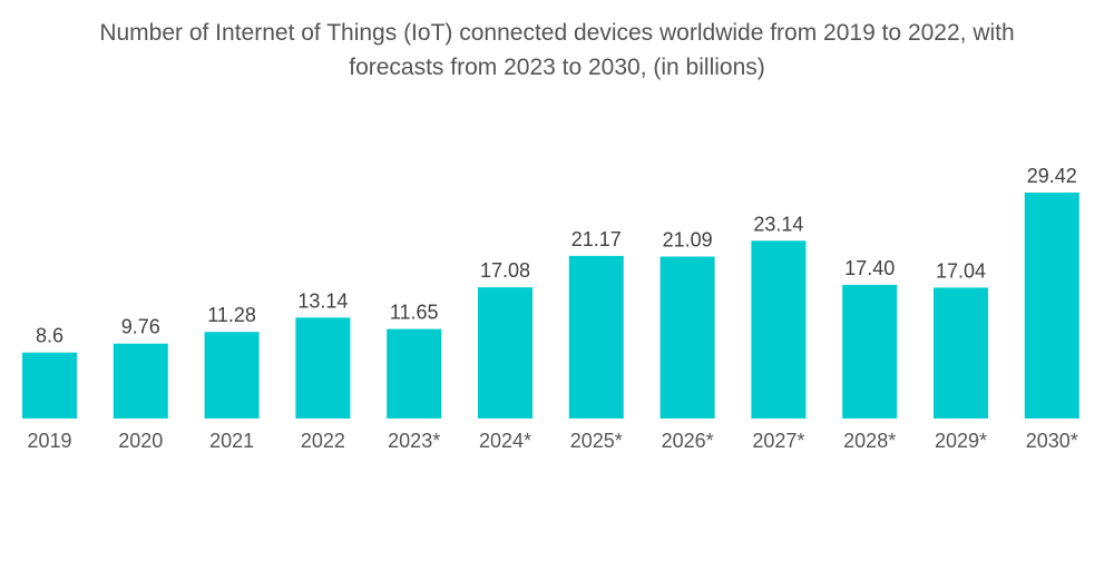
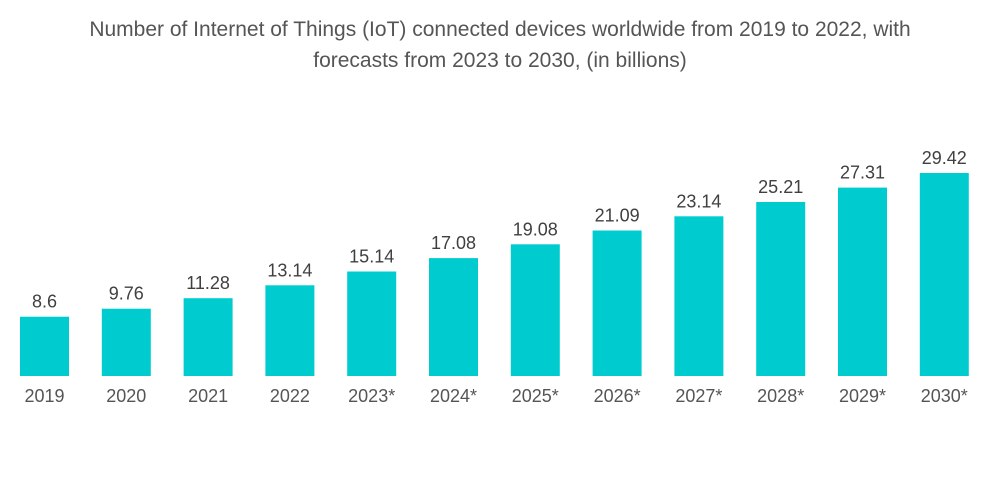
2023*: 11.65 -> 15.14
2025*: 21.17 -> 19.08
2028*: 17.40 -> 25.21
2029*: 17.04 -> 27.31
